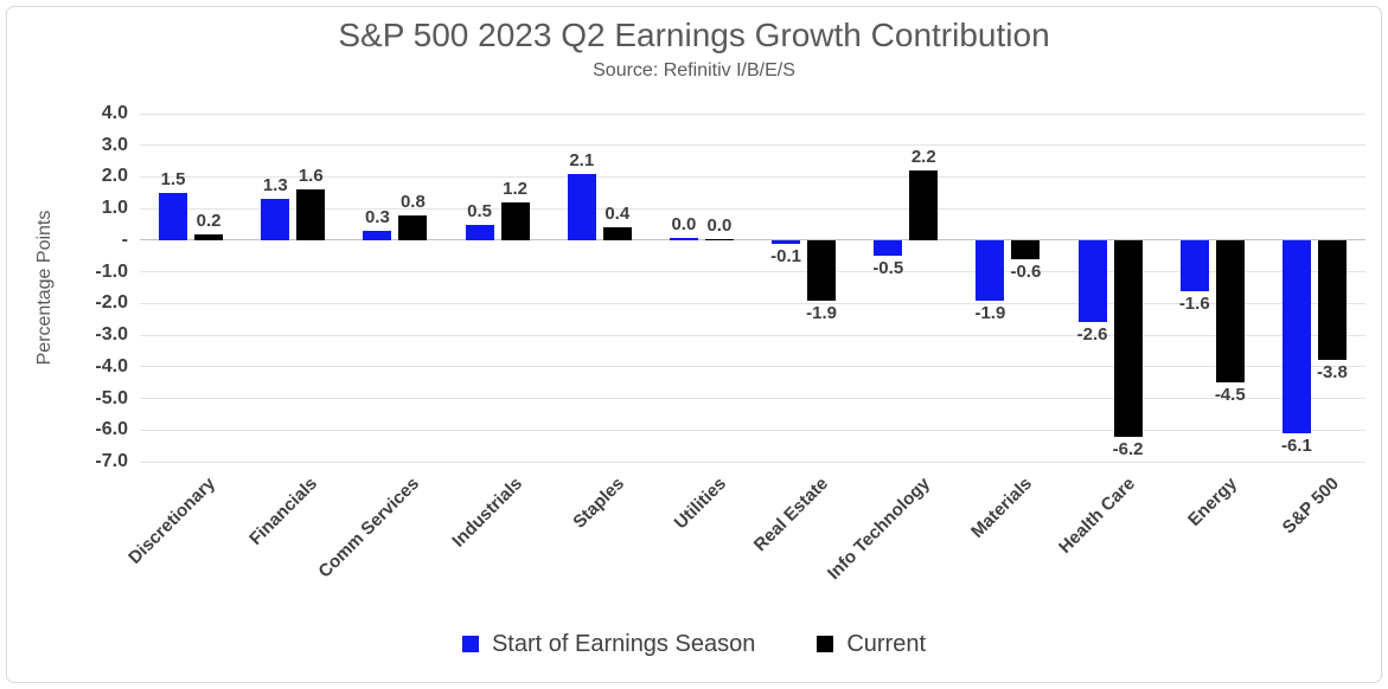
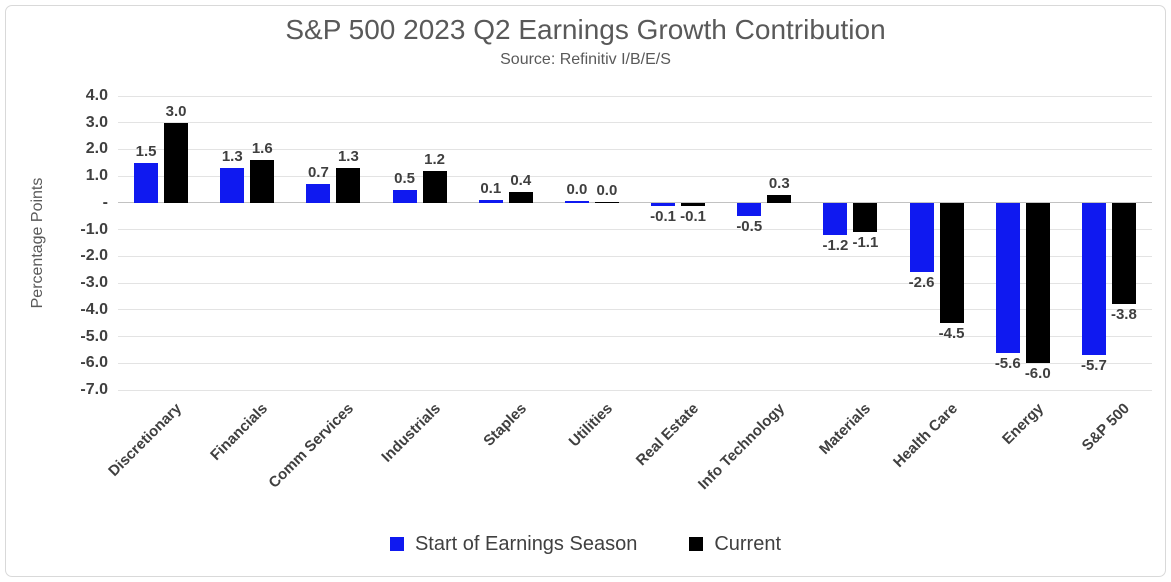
Current/Discretionary: 0.2 -> 3.0
Start of Earnings Season/Comm Services: 0.3 -> 0.7
Current/Comm Services: 0.8 -> 1.3
Start of Earnings Season/Staples: 2.1 -> 0.1
Current/Real Estate: -1.9 -> -0.1
Current/Info Technology: 2.2 -> 0.3
Start of Earnings Season/Materials: -1.9 -> -1.2
Current/Materials: -0.6 -> -1.1
Current/Health Care: -6.2 -> -4.5
Start of Earnings Season/Energy: -1.6 -> -5.6
Current/Energy: -4.5 -> -6.0
Start of Earnings Season/S&P 500: -6.1 -> -5.7
